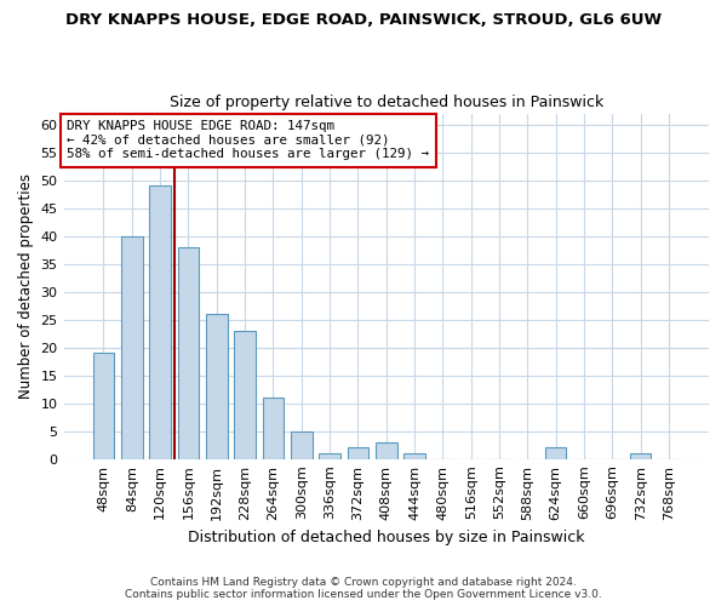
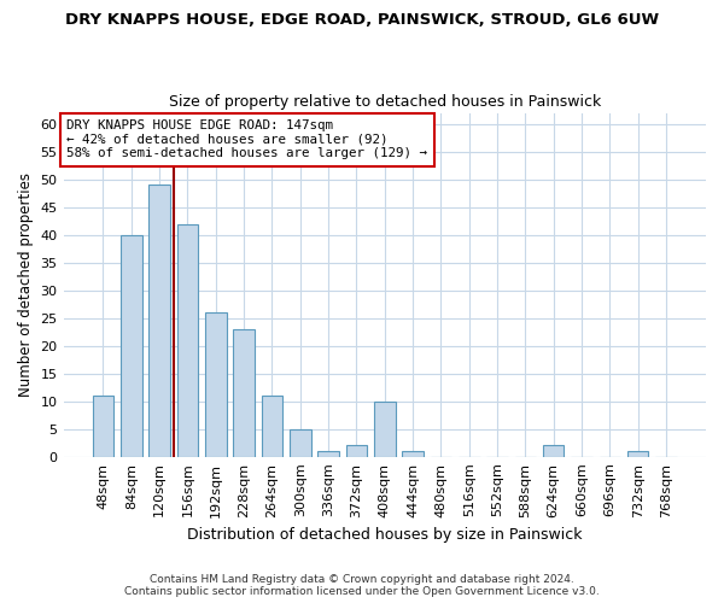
48sqm: 19 -> 11
156sqm: 38 -> 42
408sqm: 3 -> 10
